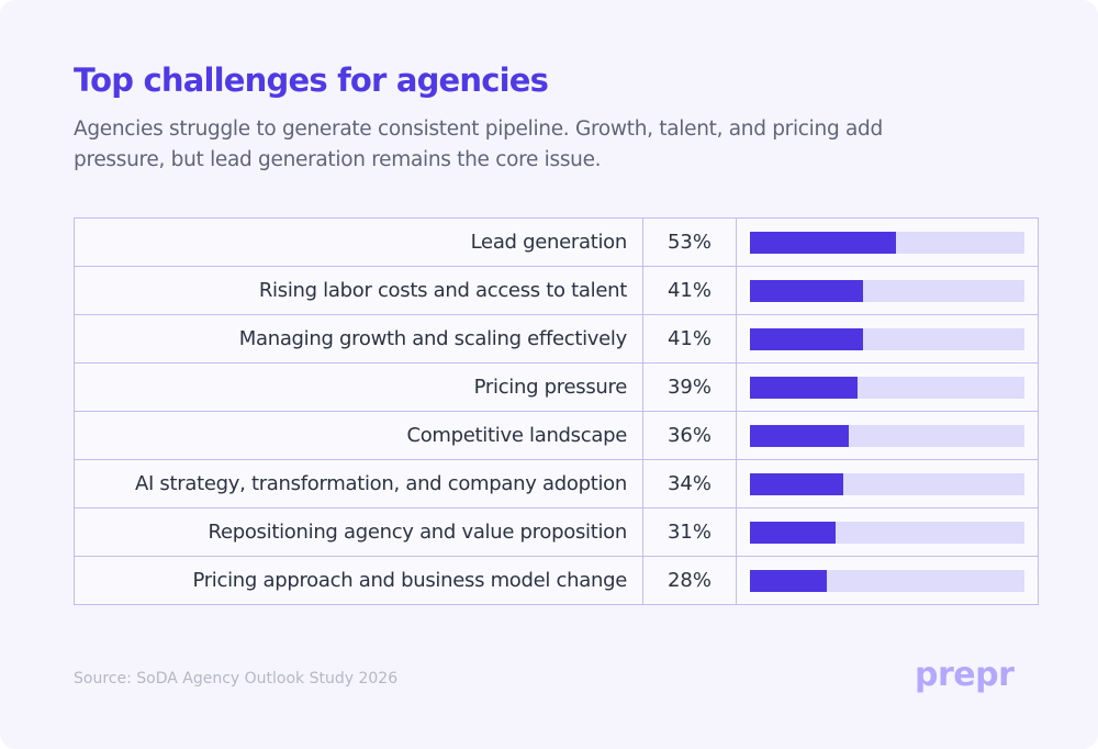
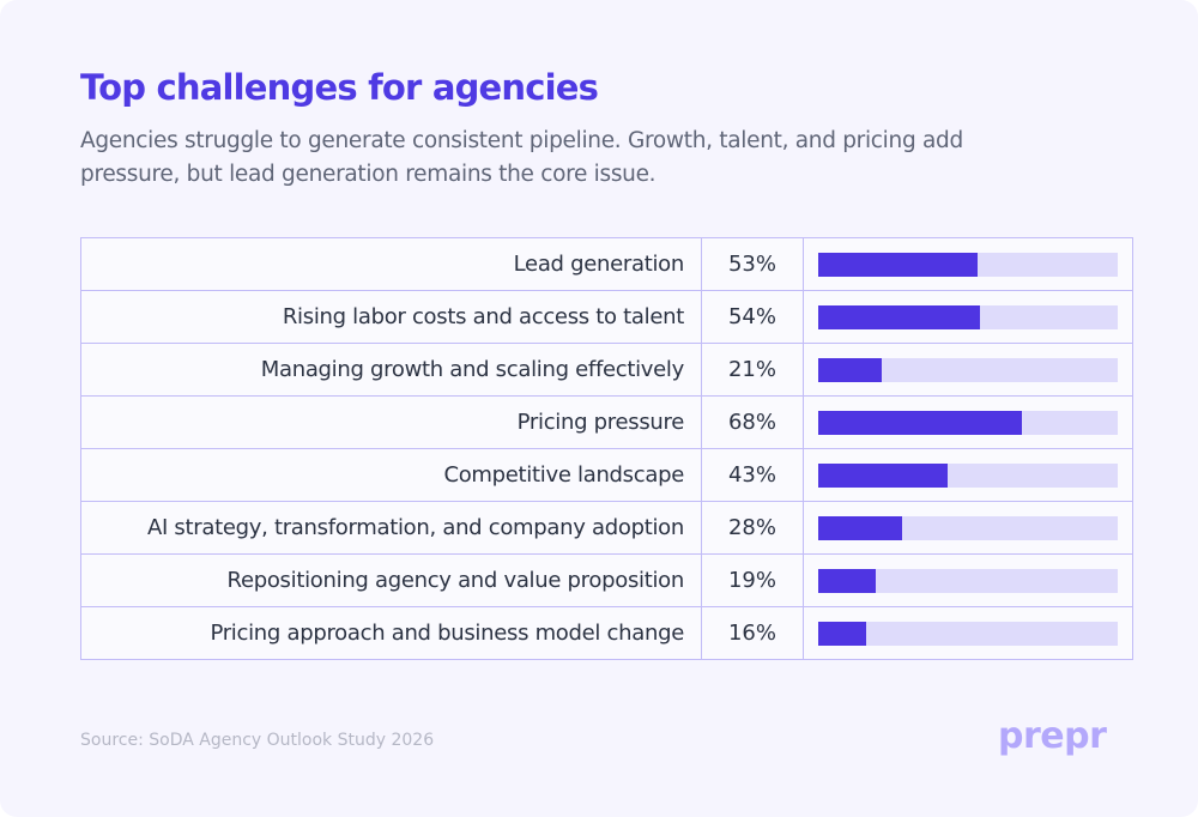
Rising labor costs and access to talent: 41% -> 54%
Managing growth and scaling effectively: 41% -> 21%
Pricing pressure: 39% -> 68%
Competitive landscape: 36% -> 43%
AI strategy, transformation, and company adoption: 34% -> 28%
Repositioning agency and value proposition: 31% -> 19%
Pricing approach and business model change: 28% -> 16%
